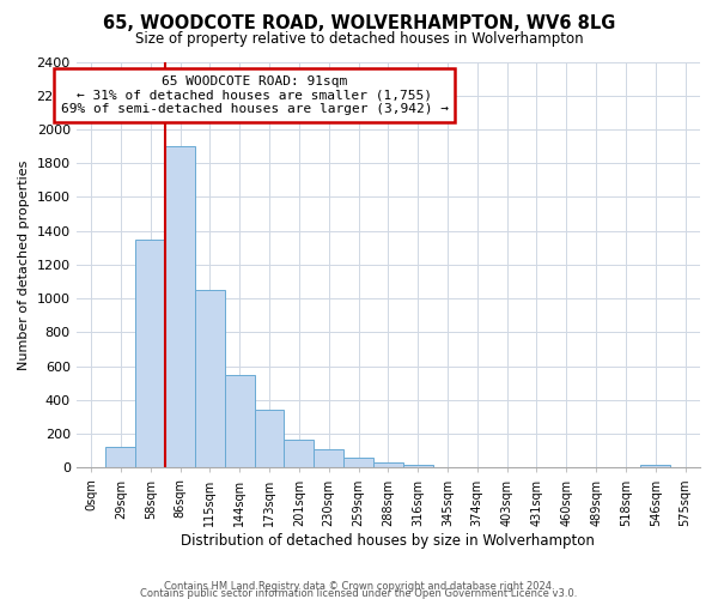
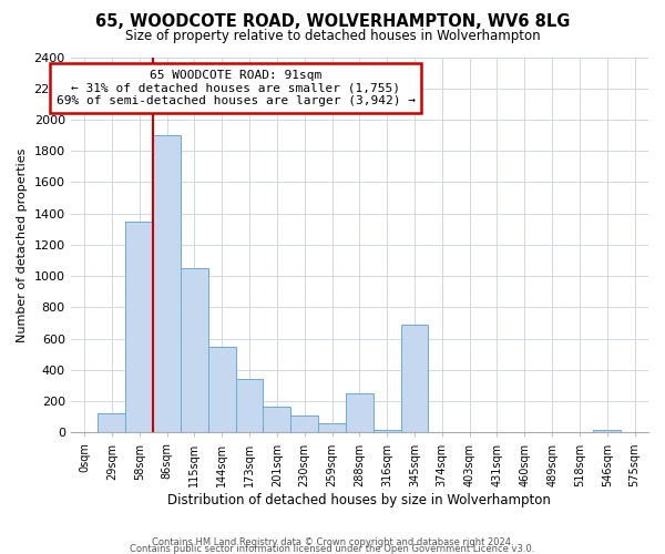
288sqm: 30 -> 250
345sqm: 0 -> 690
